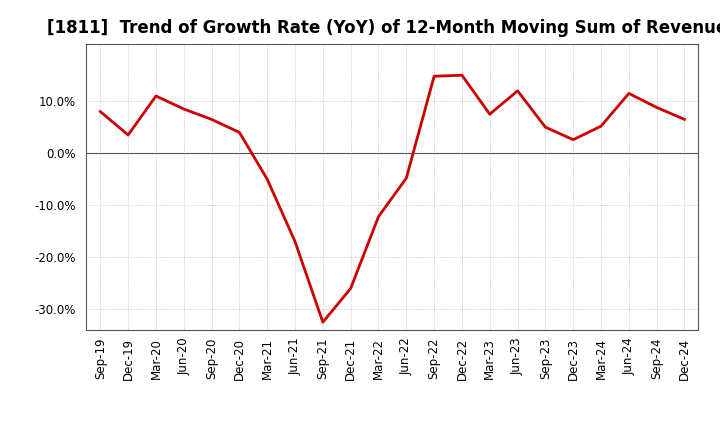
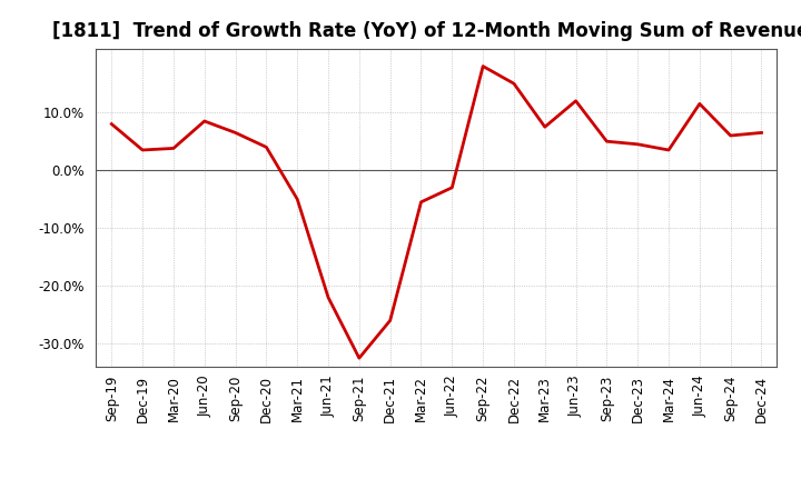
Mar-20: 11.0% -> 3.8%
Jun-21: -17.0% -> -22.0%
Mar-22: -12.2% -> -5.5%
Jun-22: -4.8% -> -3.0%
Sep-22: 14.8% -> 18.0%
Dec-23: 2.6% -> 4.5%
Mar-24: 5.2% -> 3.5%
Sep-24: 8.8% -> 6.0%
